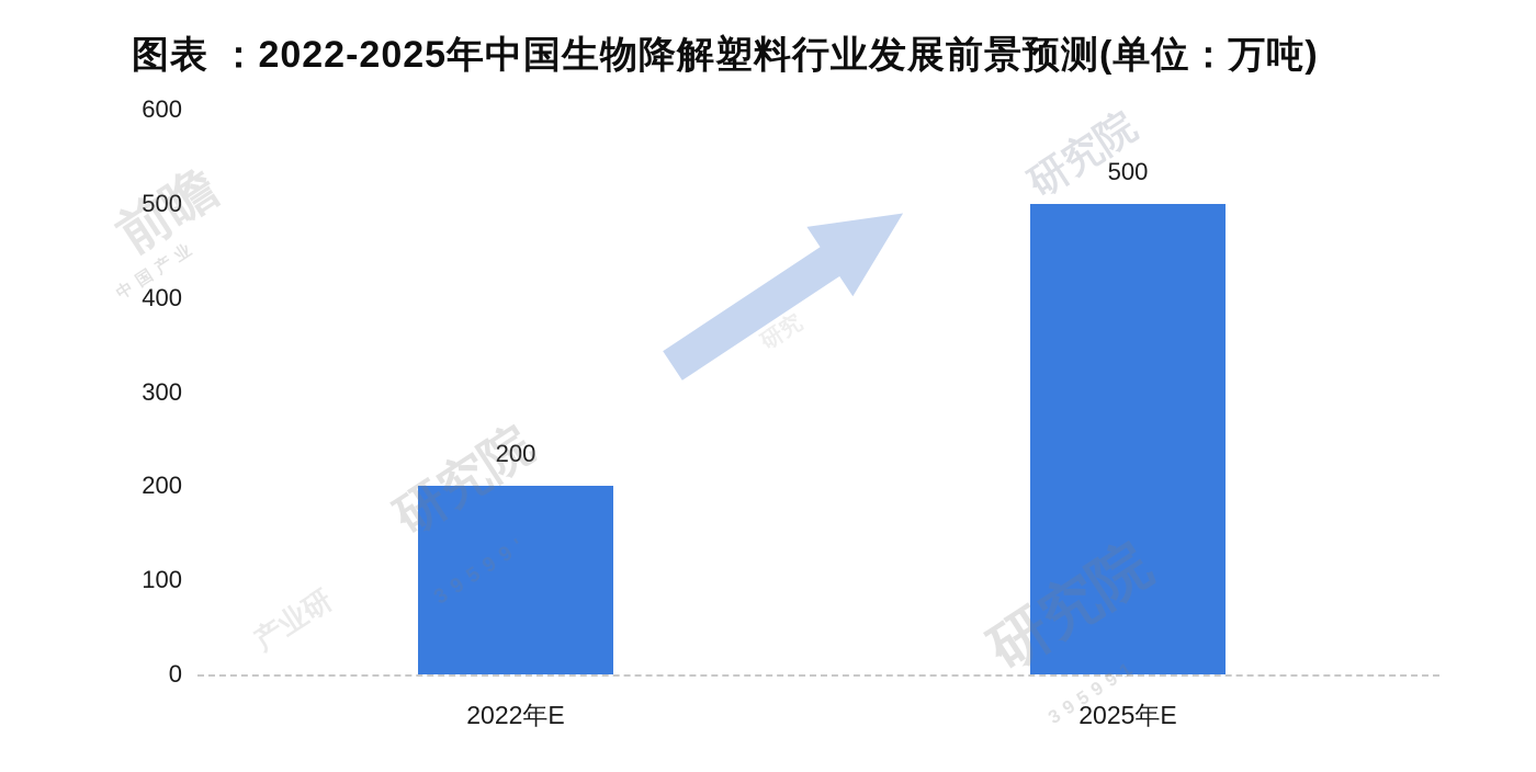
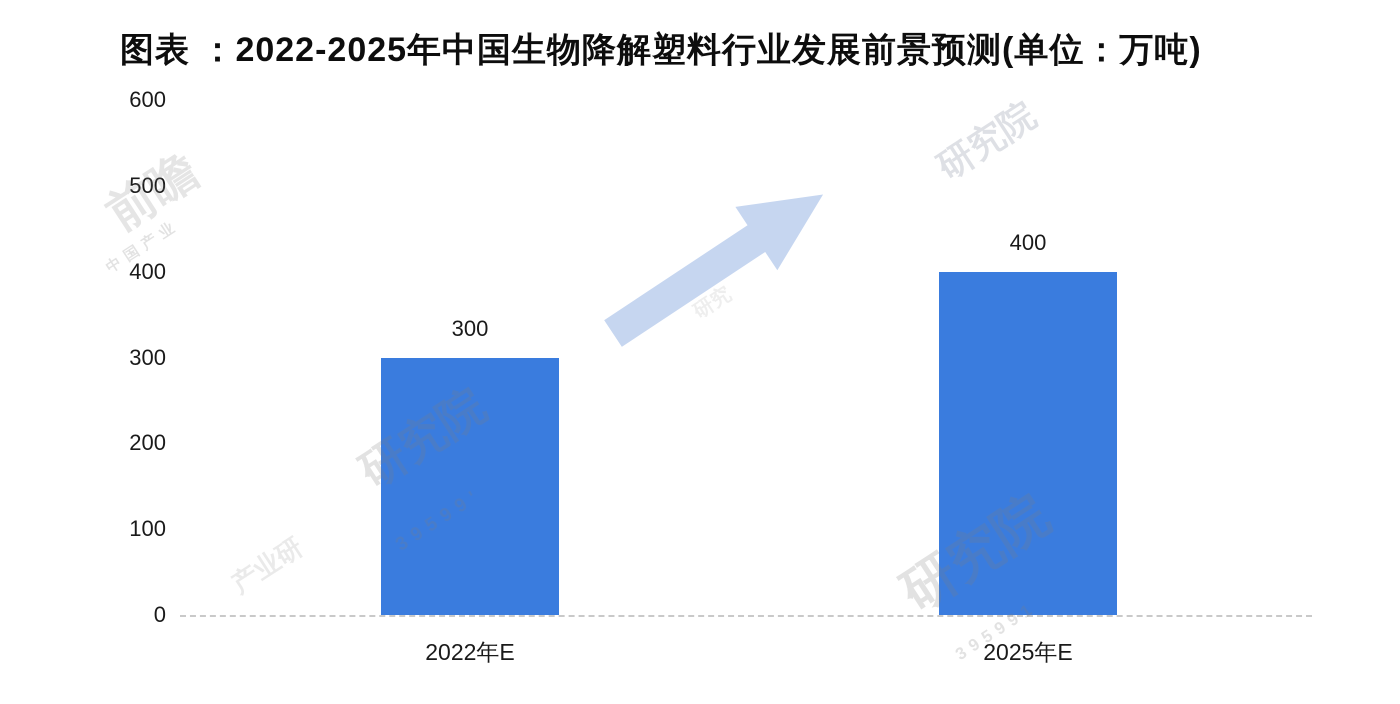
2022年E: 200 -> 300
2025年E: 500 -> 400
